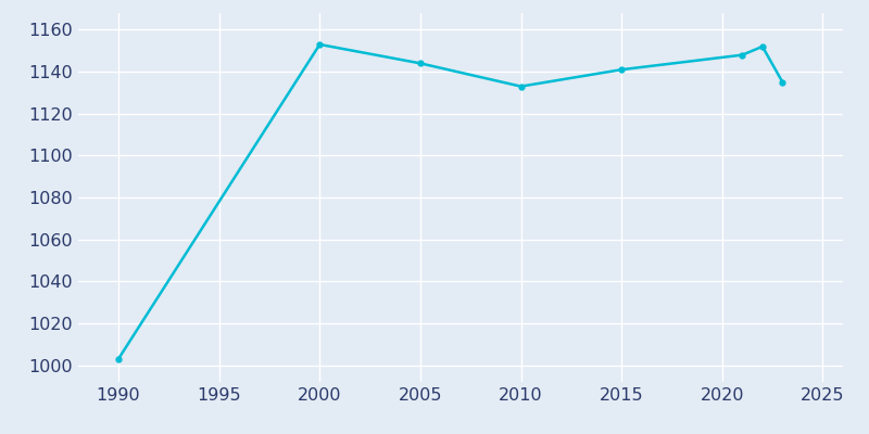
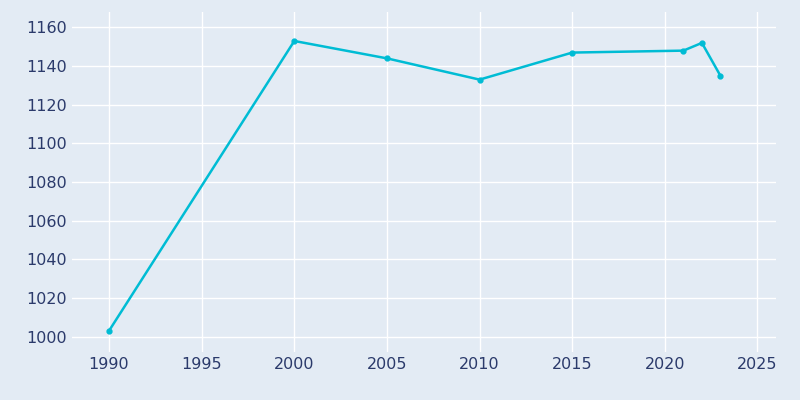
2015: 1141 -> 1147
